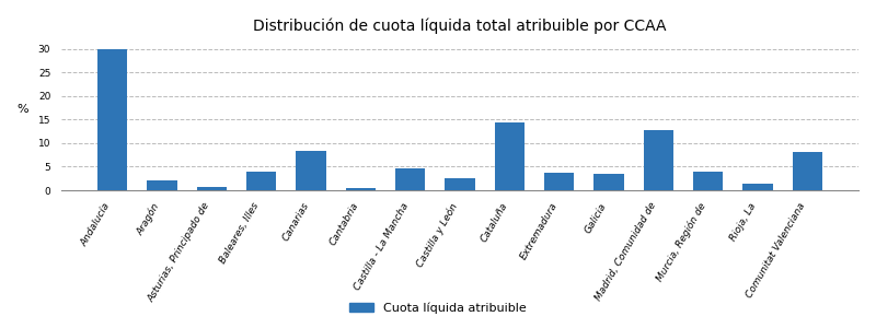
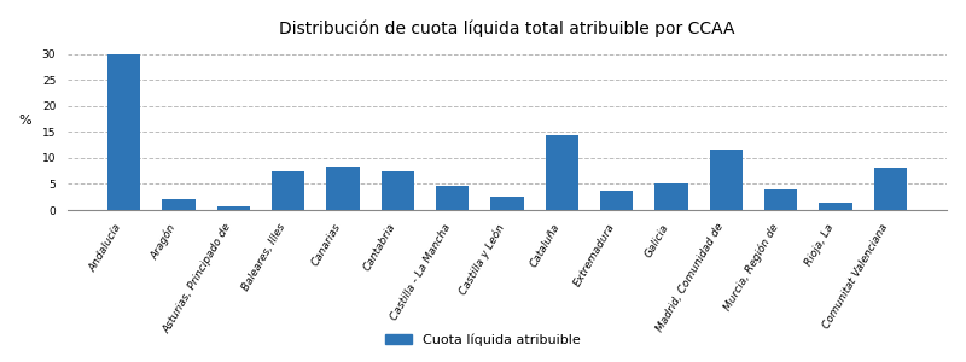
Baleares, Illes: 4.0 -> 7.5
Cantabria: 0.3 -> 7.5
Galicia: 3.4 -> 5.0
Madrid, Comunidad de: 12.7 -> 11.5
